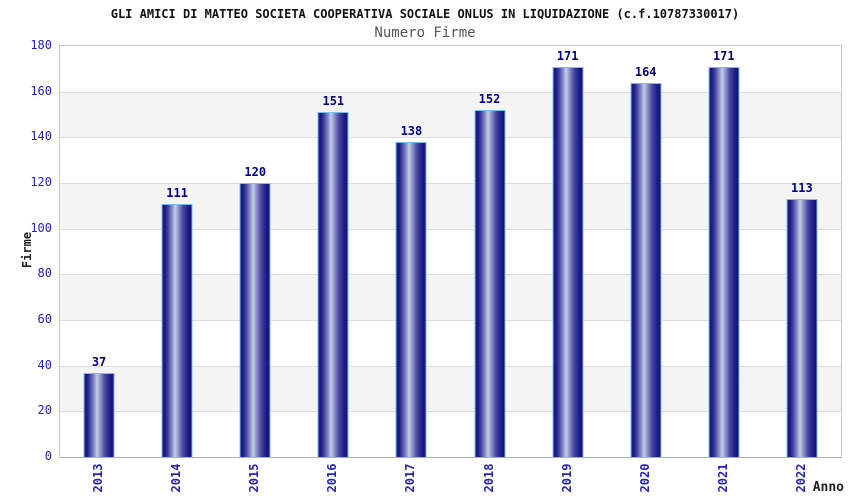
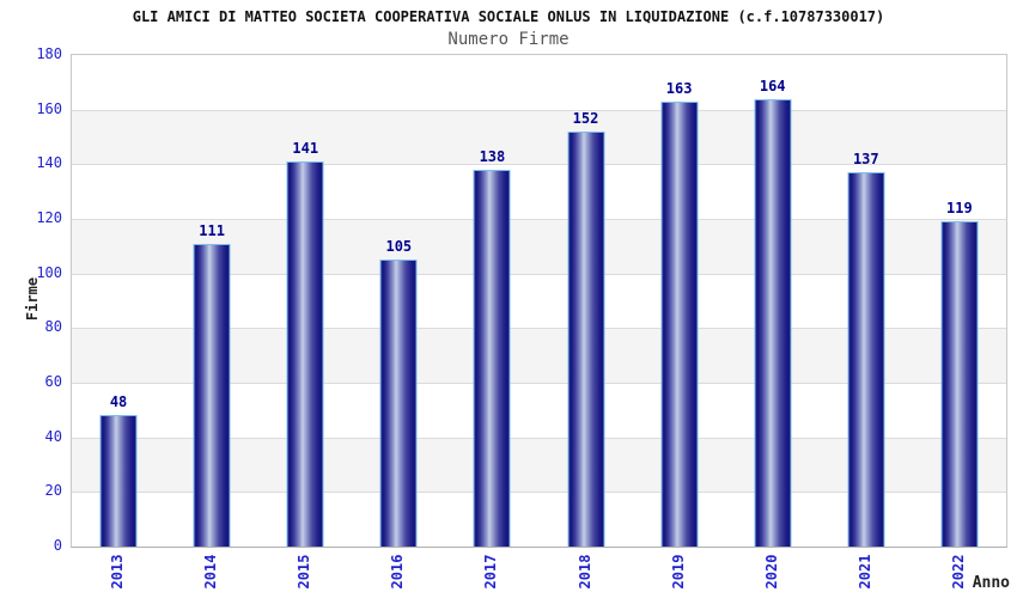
2013: 37 -> 48
2015: 120 -> 141
2016: 151 -> 105
2019: 171 -> 163
2021: 171 -> 137
2022: 113 -> 119
